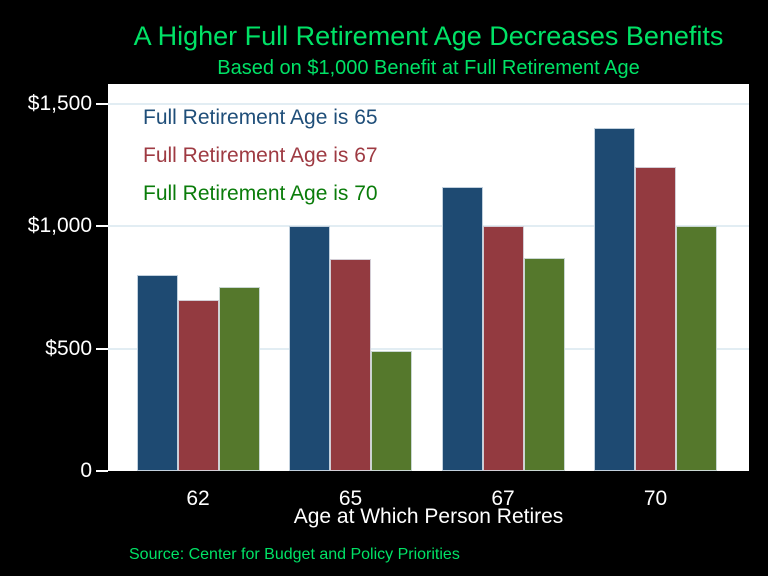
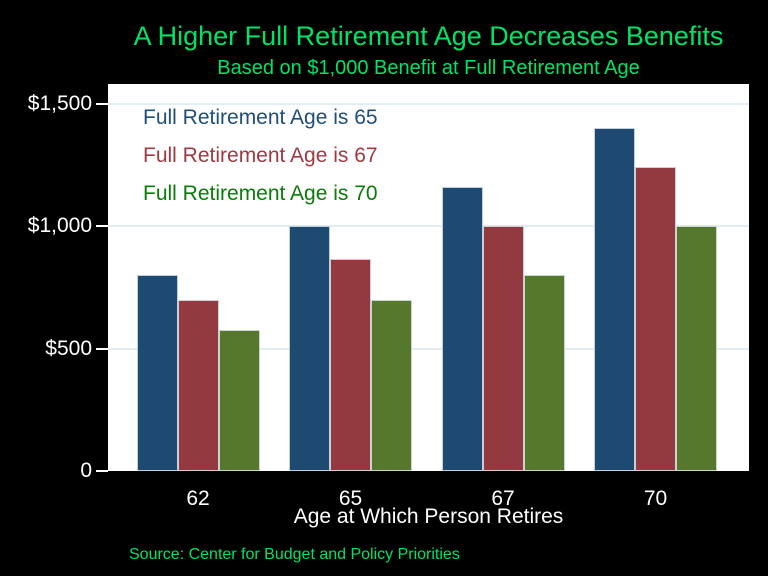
Full Retirement Age is 70/62: $750 -> $580
Full Retirement Age is 70/65: $490 -> $700
Full Retirement Age is 70/67: $870 -> $800
